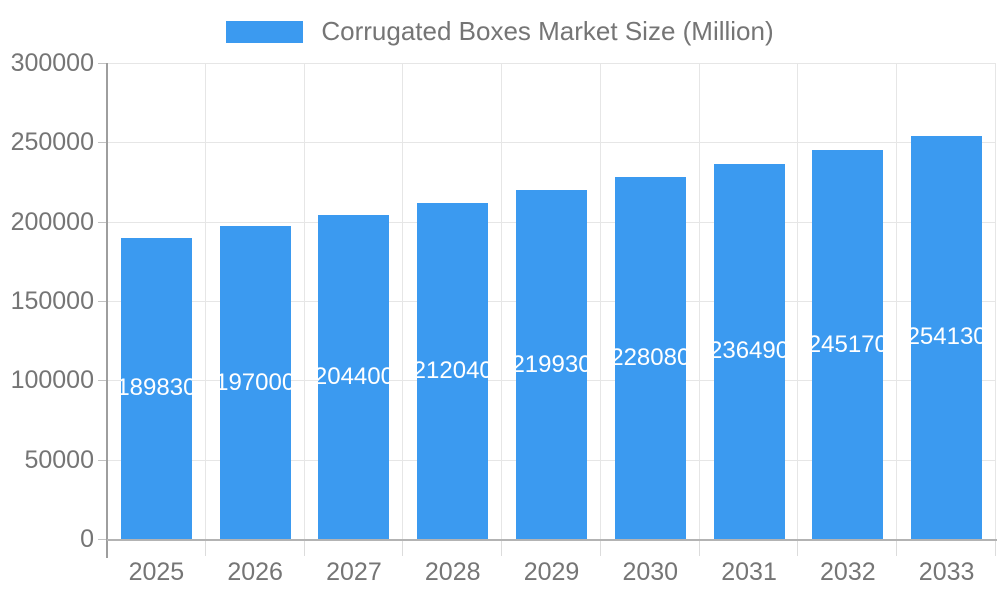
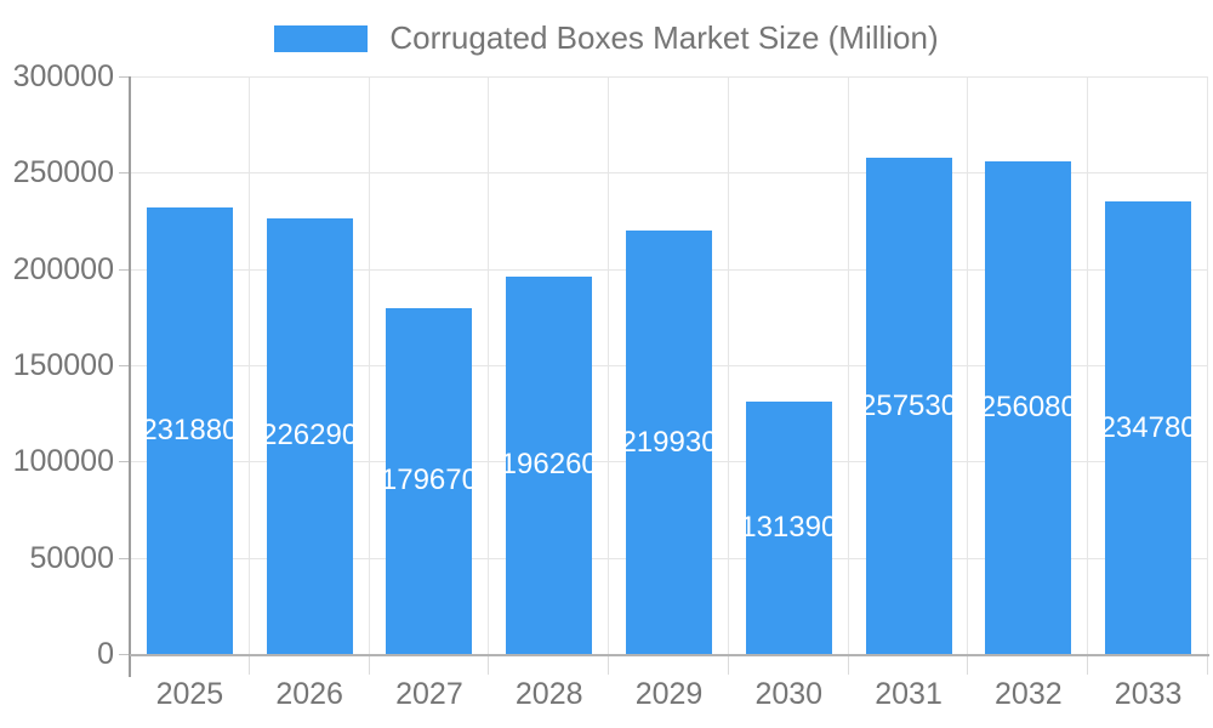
2025: 189830 -> 231880
2026: 197000 -> 226290
2027: 204400 -> 179670
2028: 212040 -> 196260
2030: 228080 -> 131390
2031: 236490 -> 257530
2032: 245170 -> 256080
2033: 254130 -> 234780
